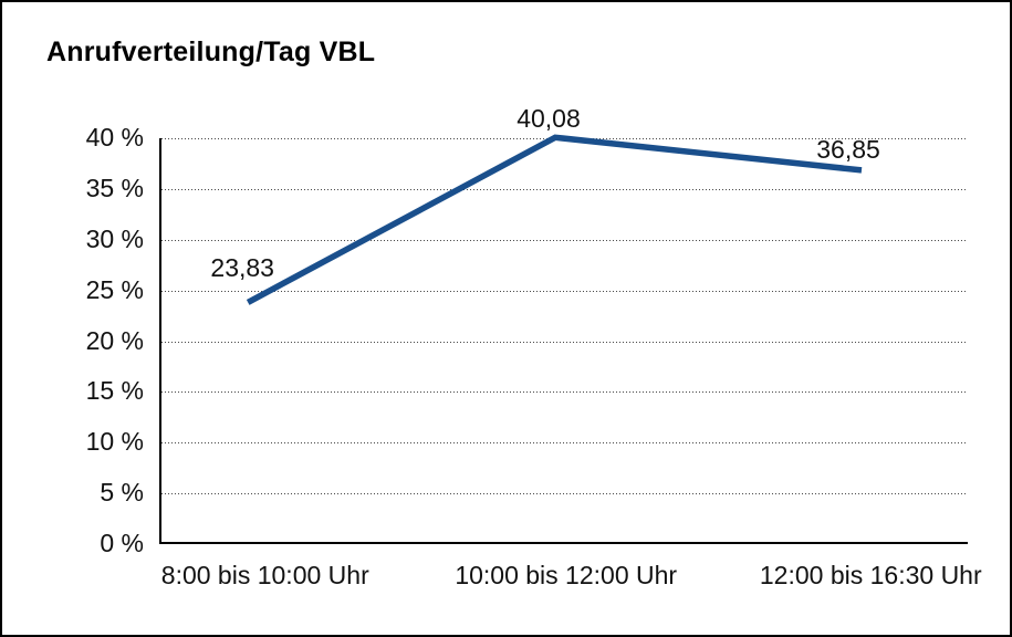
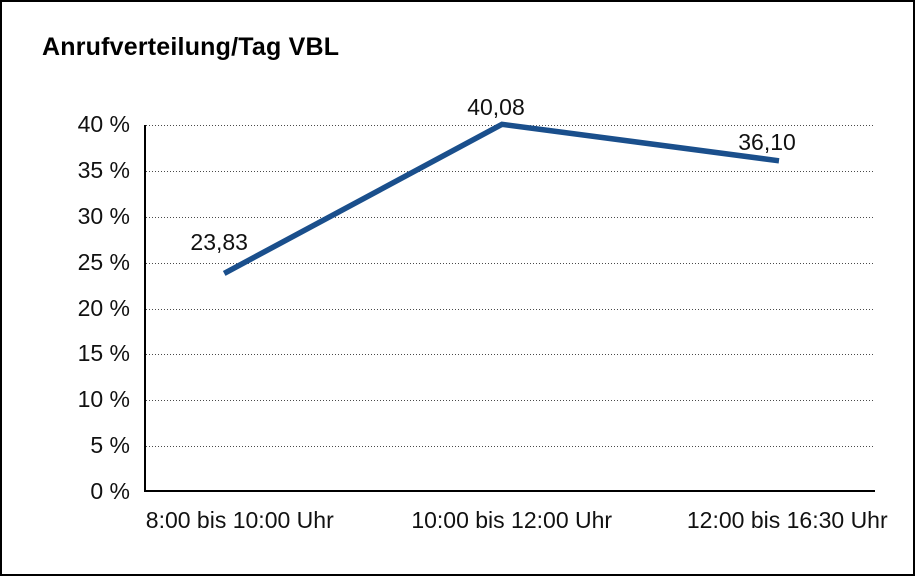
12:00 bis 16:30 Uhr: 36,85 -> 36,10
